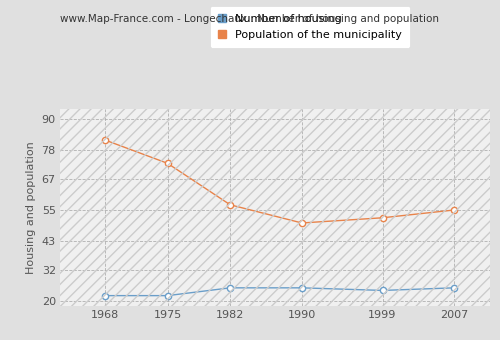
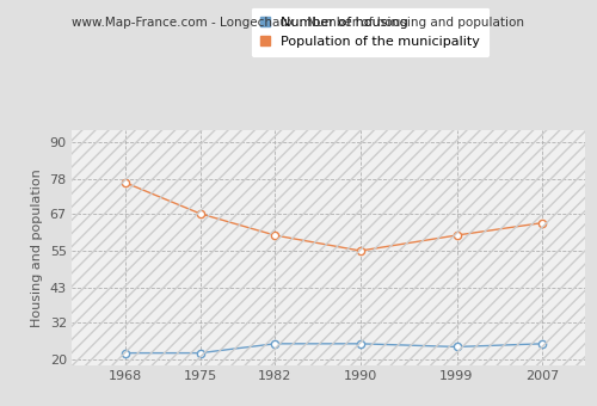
Population of the municipality/1968: 82 -> 77
Population of the municipality/1975: 73 -> 67
Population of the municipality/1982: 57 -> 60
Population of the municipality/1990: 50 -> 55
Population of the municipality/1999: 52 -> 60
Population of the municipality/2007: 55 -> 64
